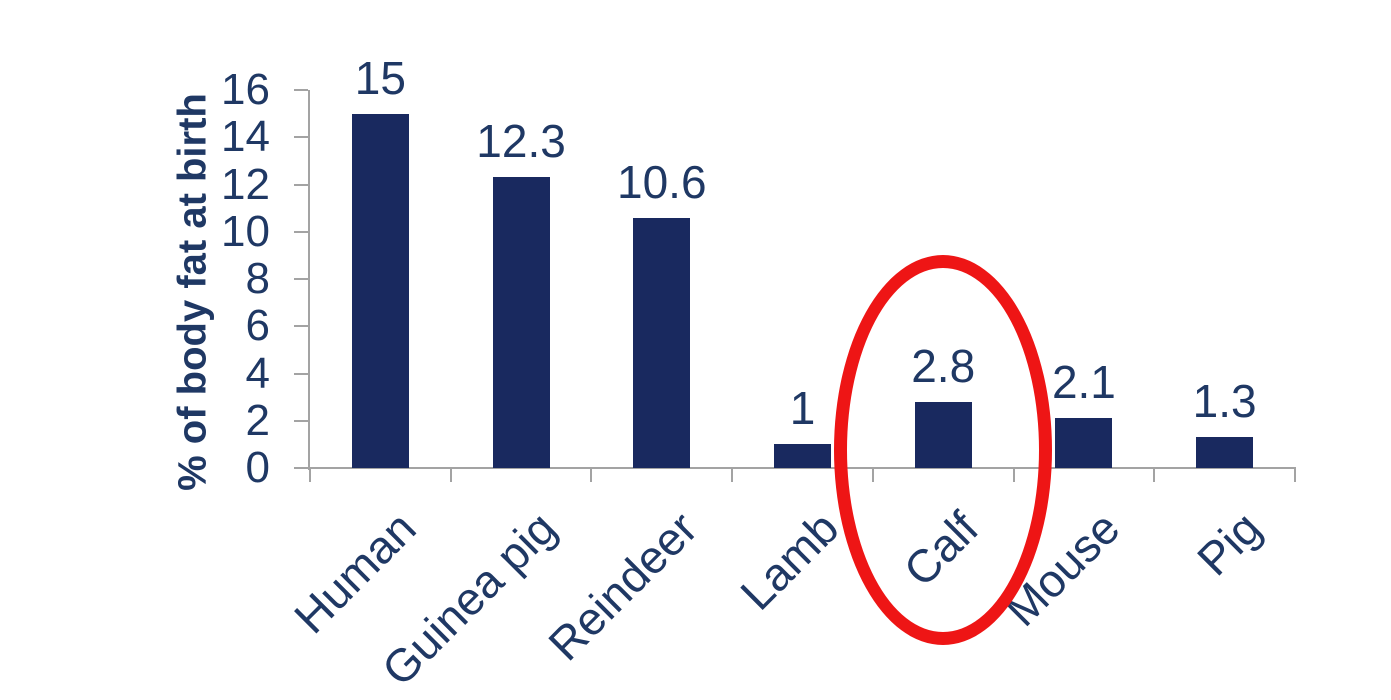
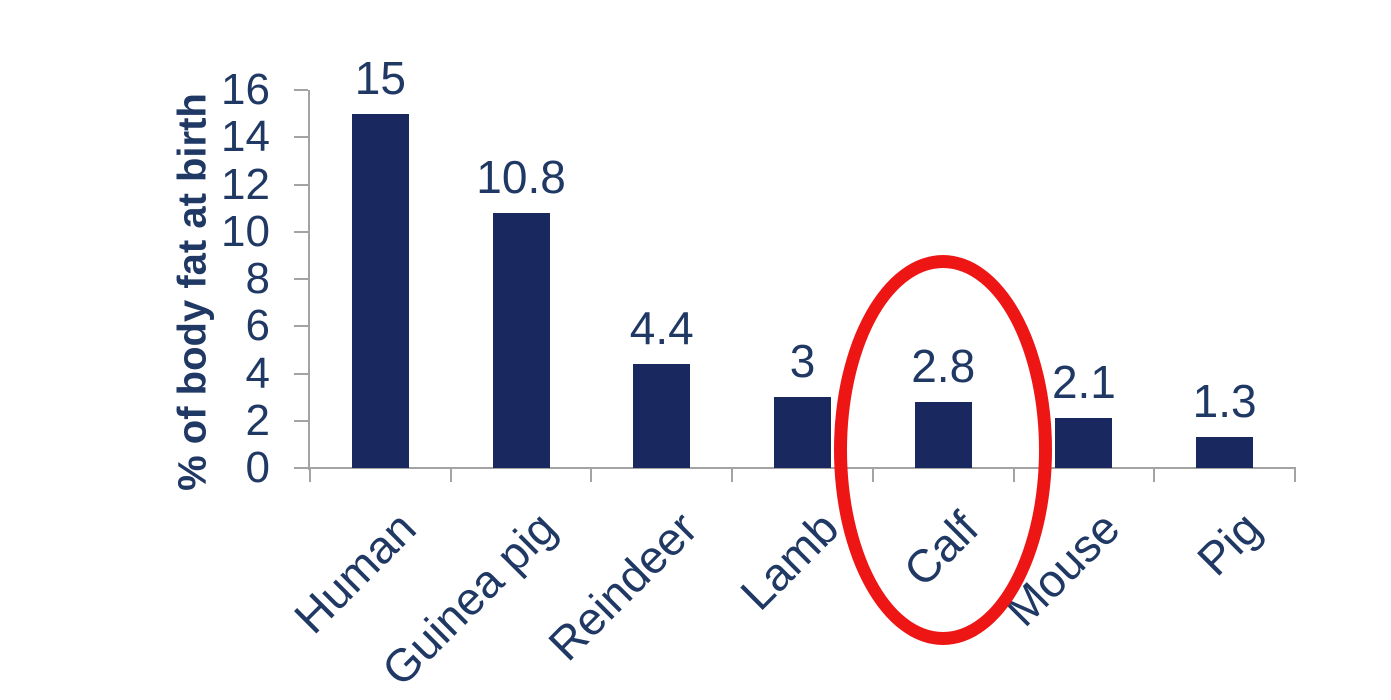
Guinea pig: 12.3 -> 10.8
Reindeer: 10.6 -> 4.4
Lamb: 1 -> 3
